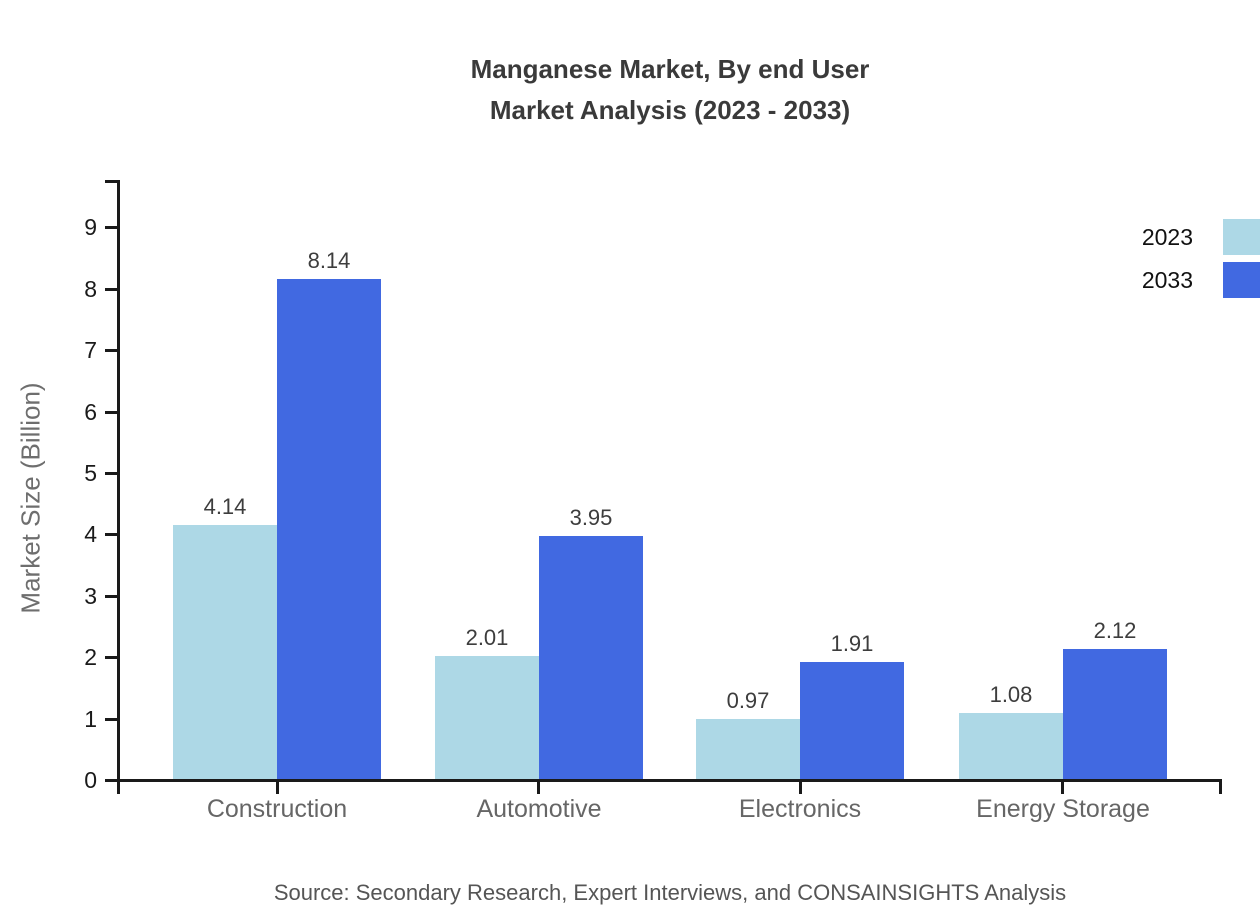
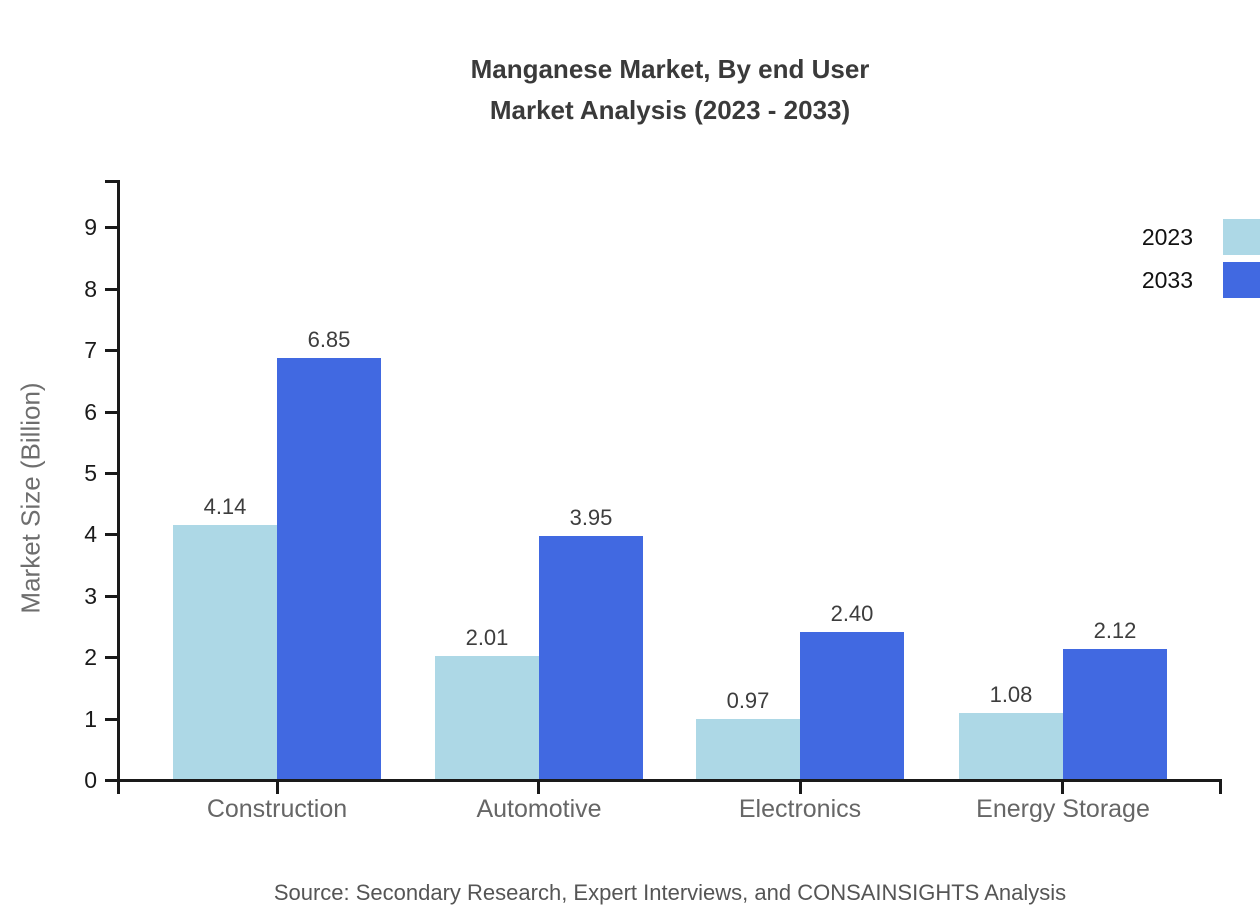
2033/Construction: 8.14 -> 6.85
2033/Electronics: 1.91 -> 2.40
